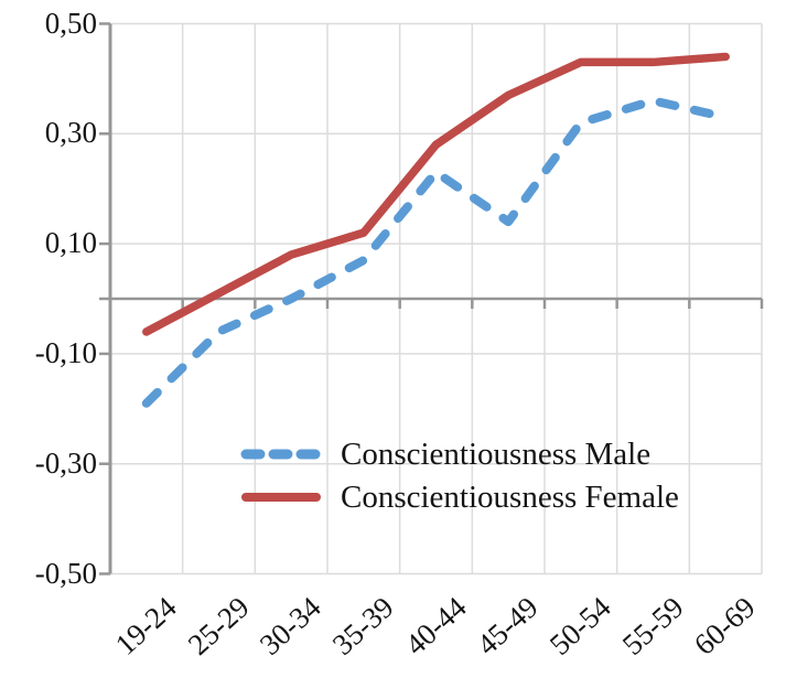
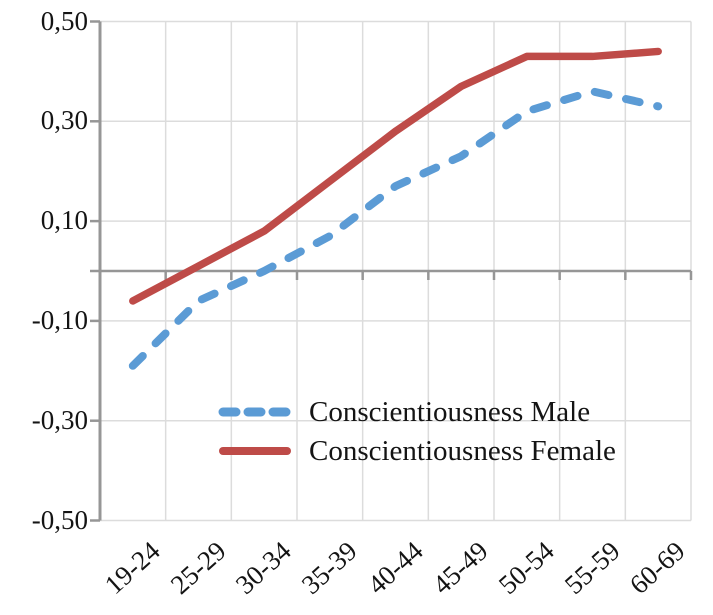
Conscientiousness Female/35-39: 0,12 -> 0,18
Conscientiousness Male/40-44: 0,23 -> 0,17
Conscientiousness Male/45-49: 0,14 -> 0,23
